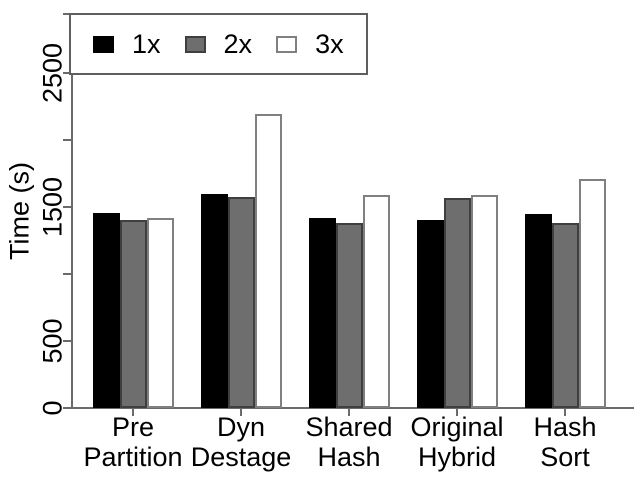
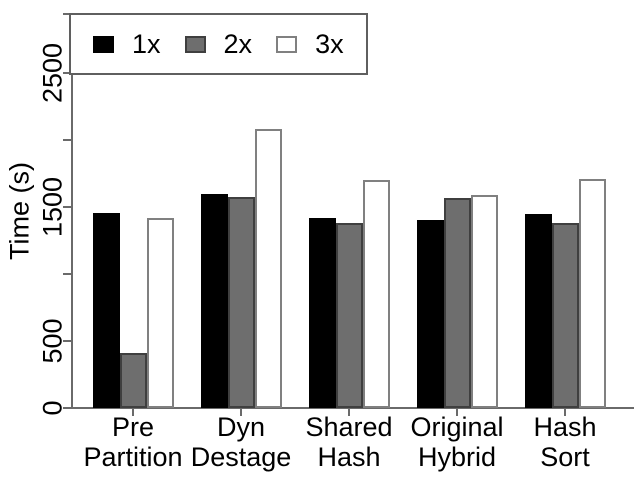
2x/Pre Partition: 1400 -> 410
3x/Dyn Destage: 2200 -> 2080
3x/Shared Hash: 1590 -> 1700
